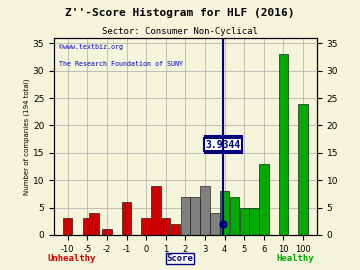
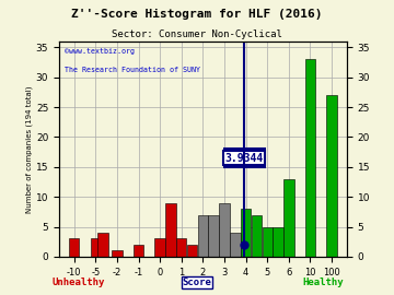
-1: 6 -> 2
100: 24 -> 27
